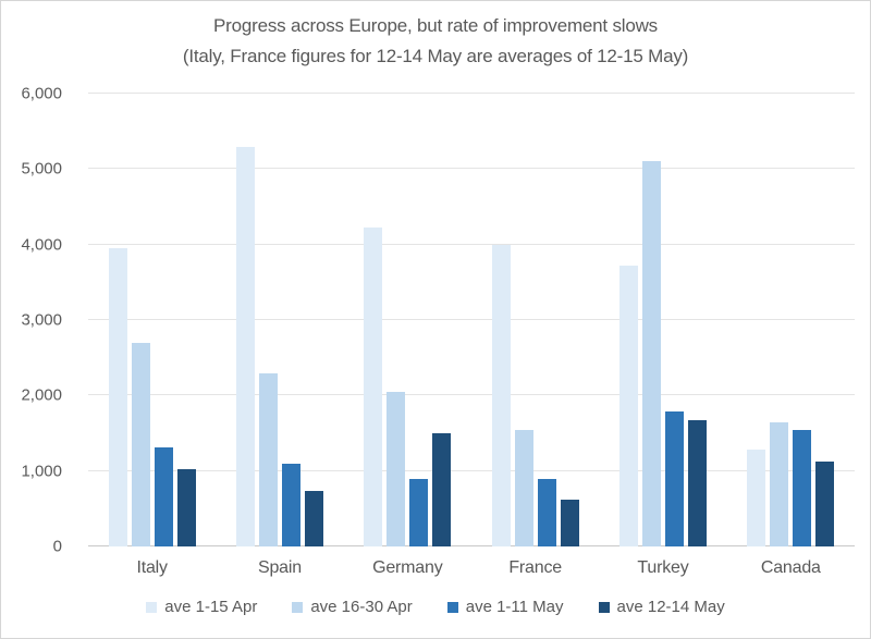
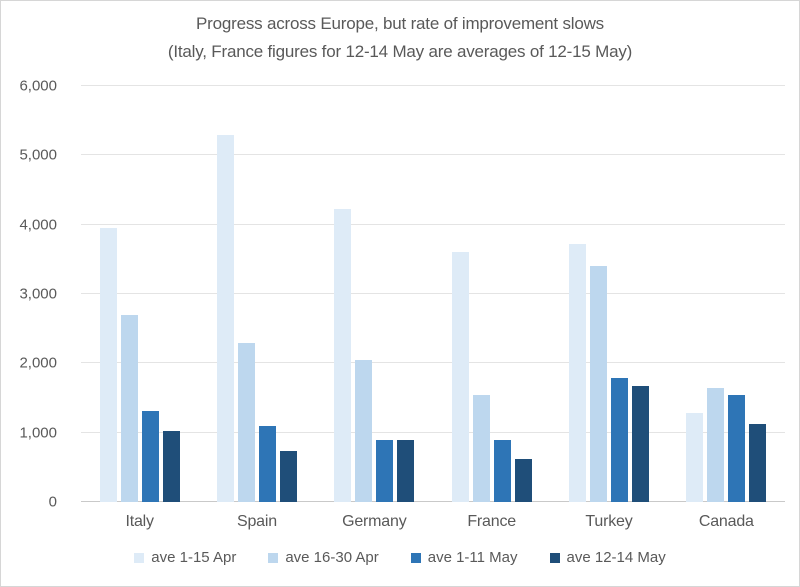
ave 12-14 May/Germany: 1500 -> 900
ave 1-15 Apr/France: 4000 -> 3600
ave 16-30 Apr/Turkey: 5100 -> 3400
